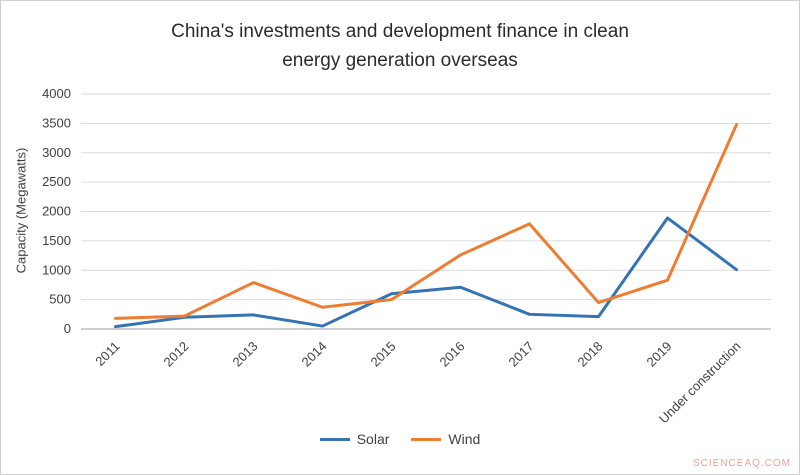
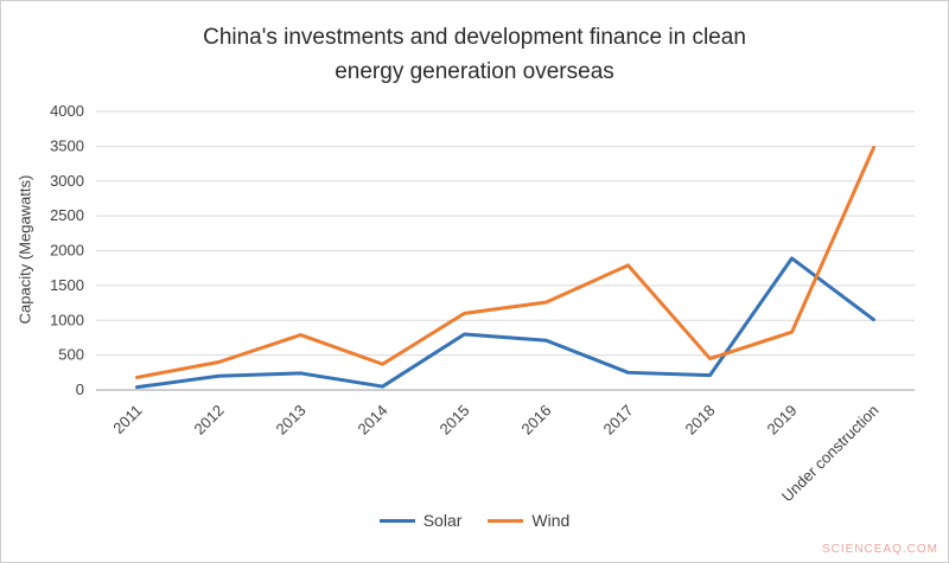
Wind/2012: 200 -> 400
Solar/2015: 600 -> 800
Wind/2015: 500 -> 1100
